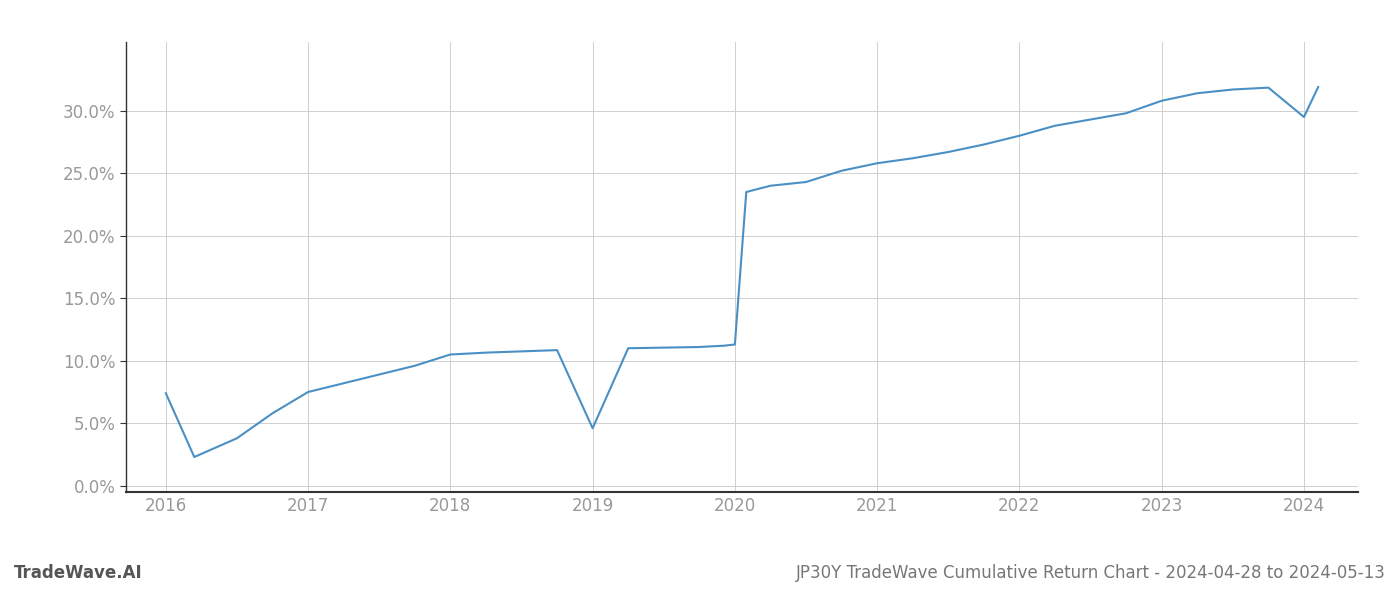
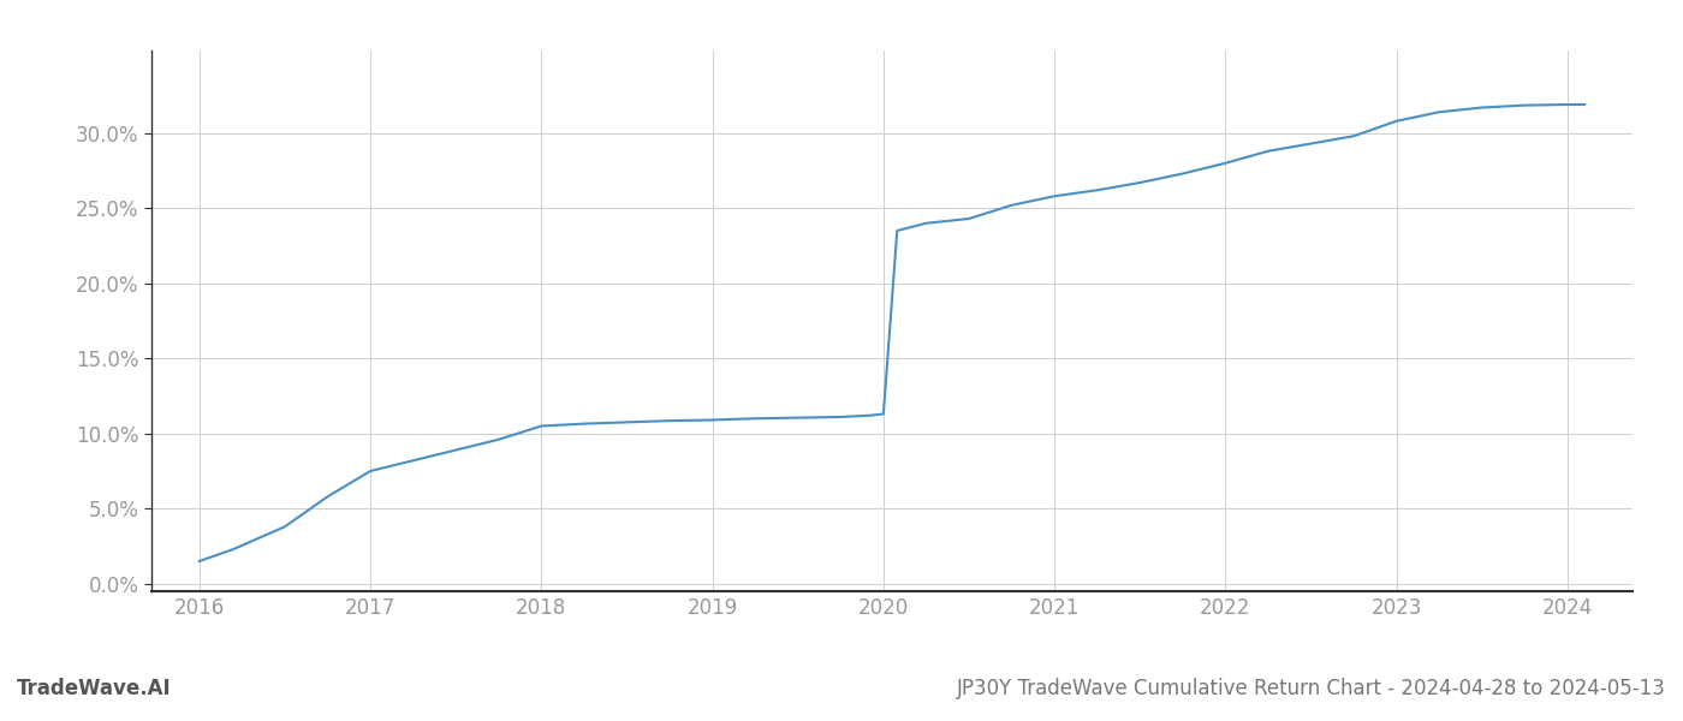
2016: 7.4% -> 1.5%
2019: 4.6% -> 10.9%
2024: 29.5% -> 31.9%
